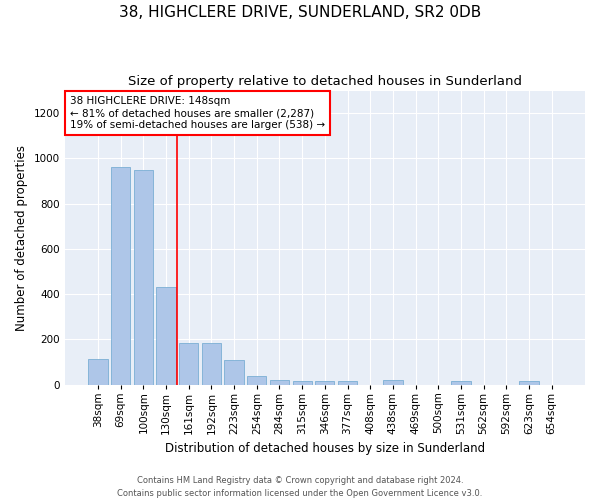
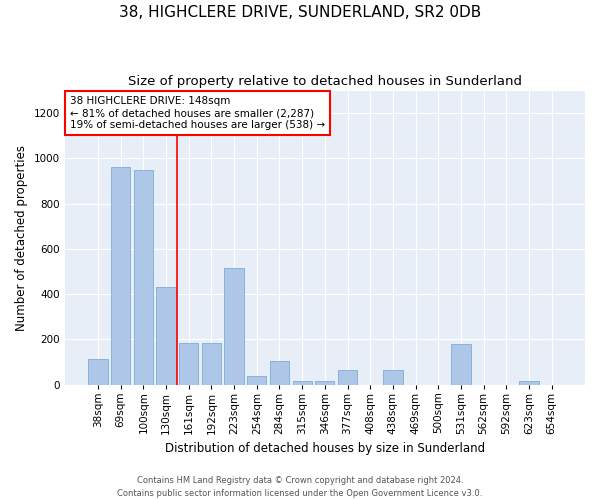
223sqm: 110 -> 515
284sqm: 22 -> 105
377sqm: 18 -> 65
438sqm: 22 -> 65
531sqm: 18 -> 180
